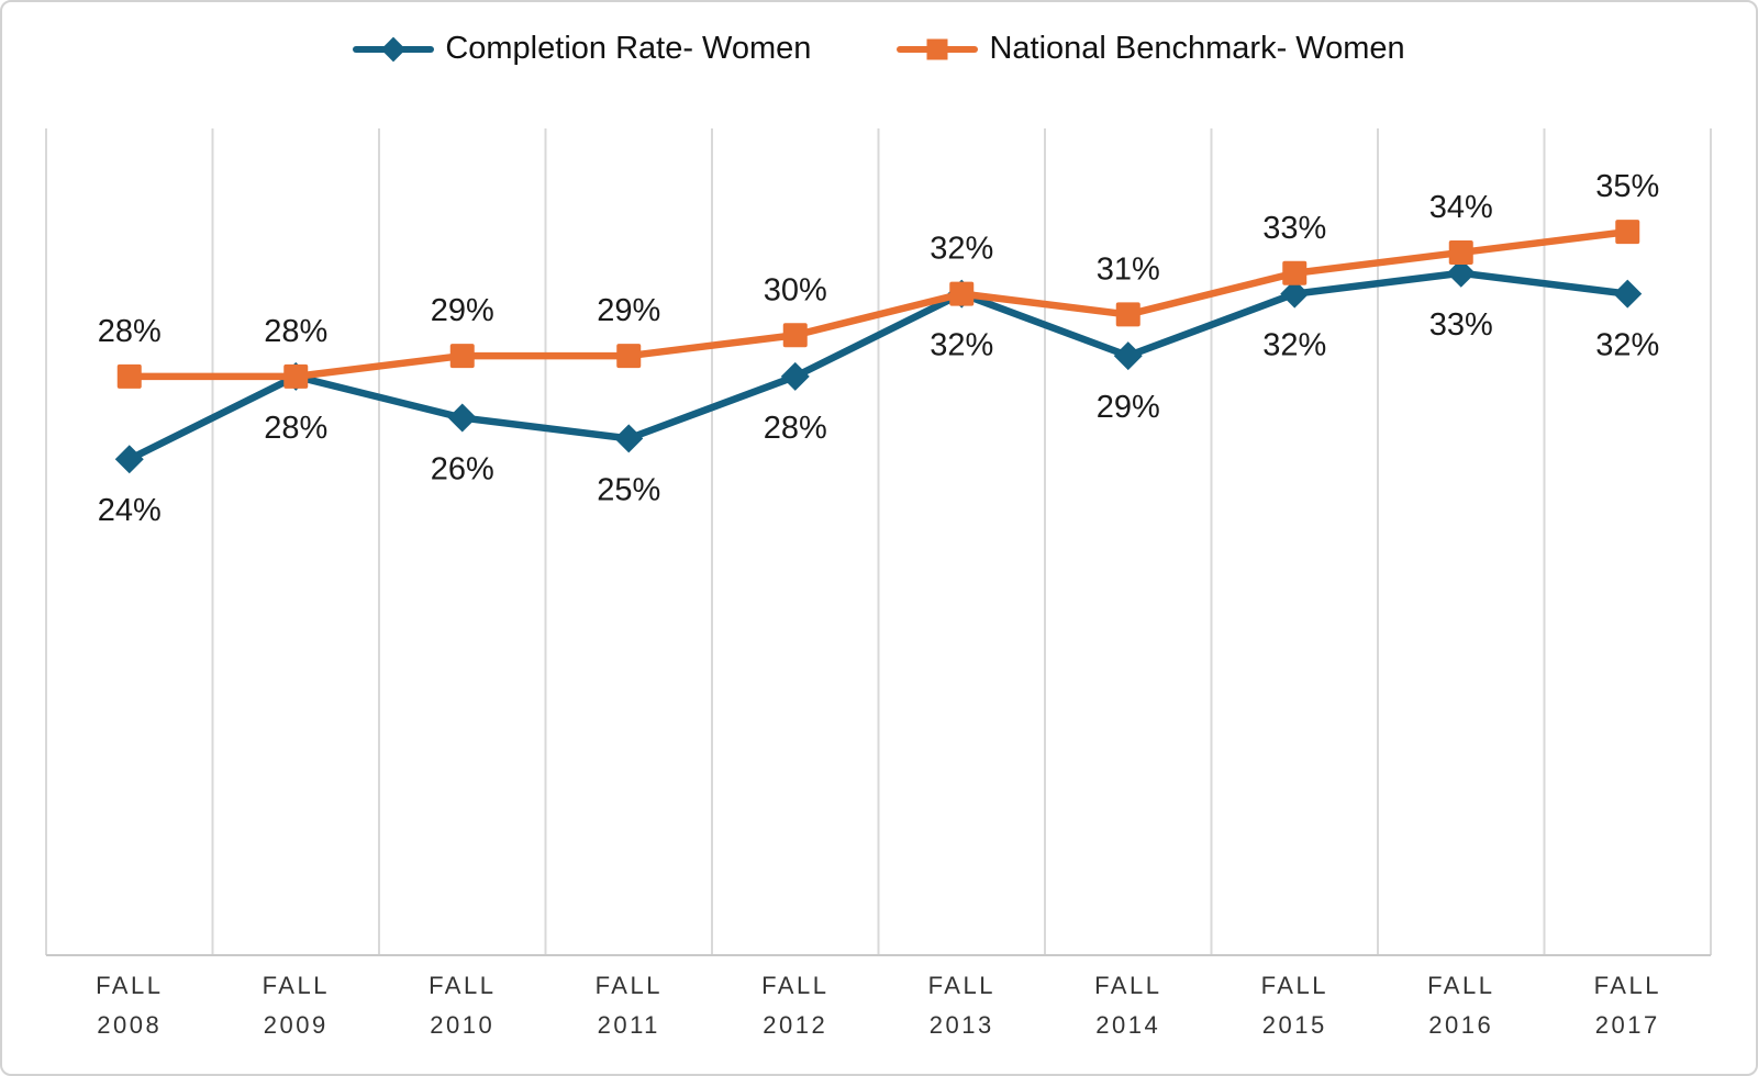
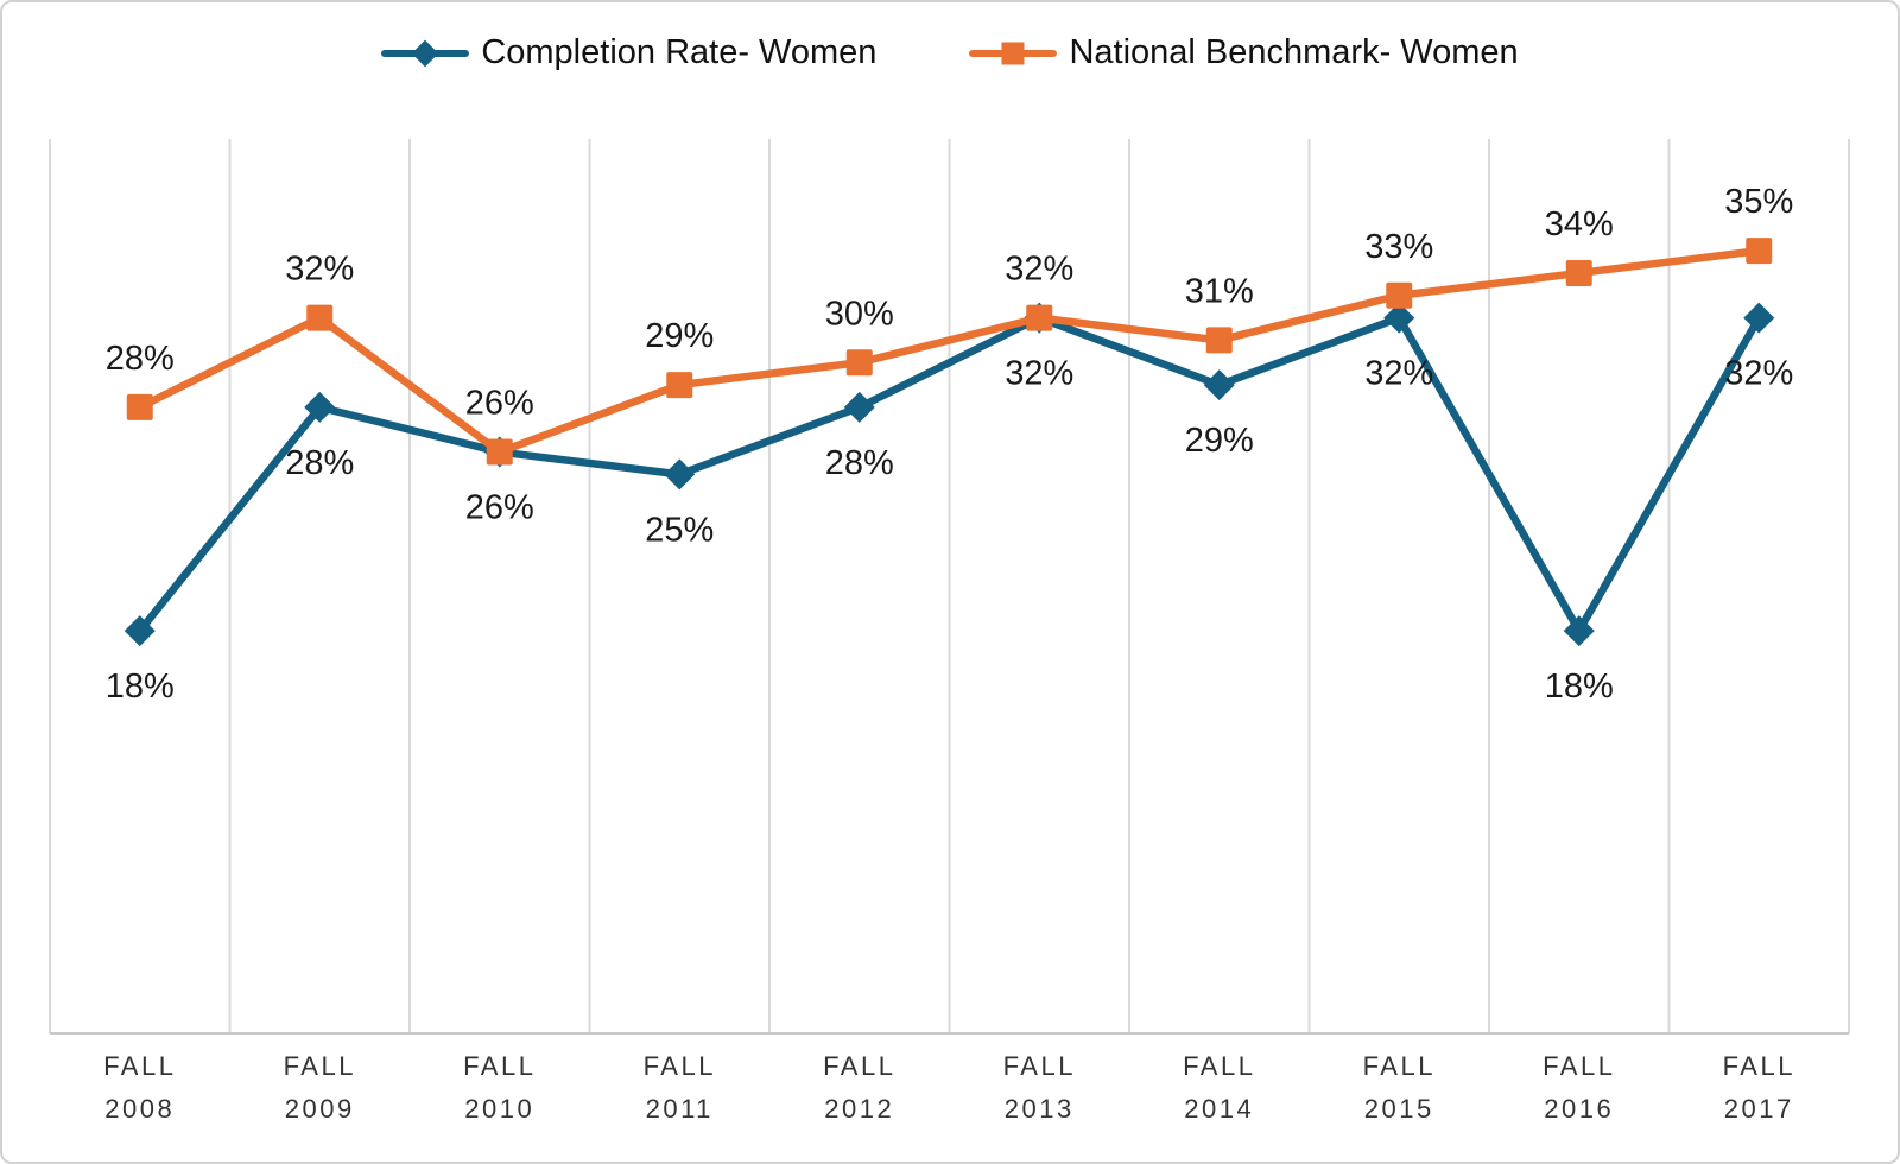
Completion Rate- Women/FALL 2008: 24% -> 18%
National Benchmark- Women/FALL 2009: 28% -> 32%
National Benchmark- Women/FALL 2010: 29% -> 26%
Completion Rate- Women/FALL 2016: 33% -> 18%
